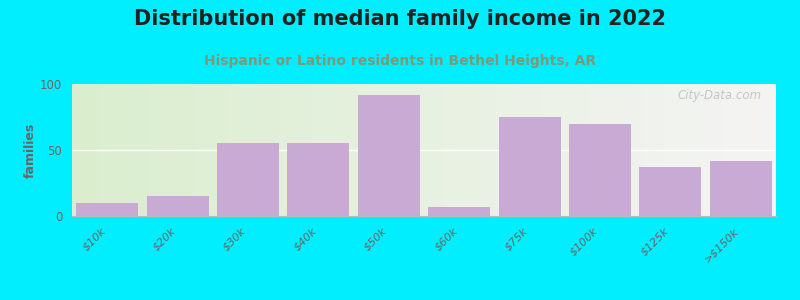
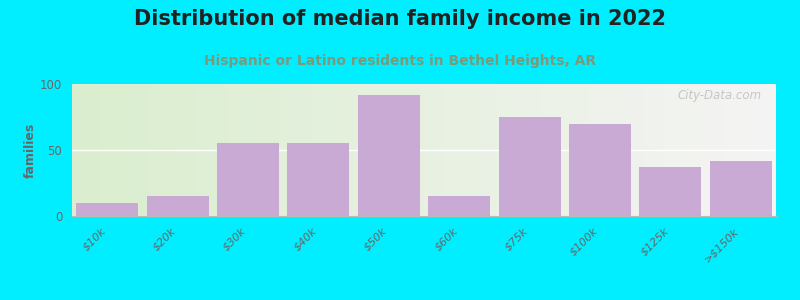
$60k: 7 -> 15
